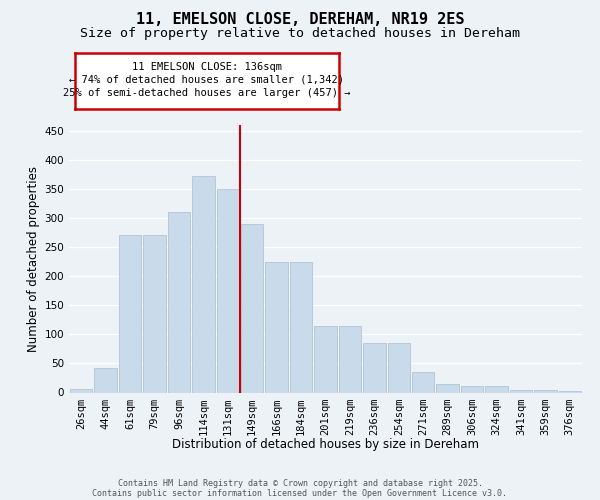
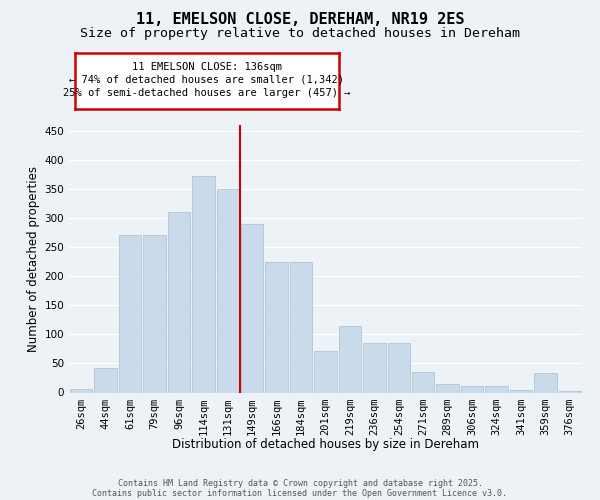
201sqm: 115 -> 72
359sqm: 5 -> 34
